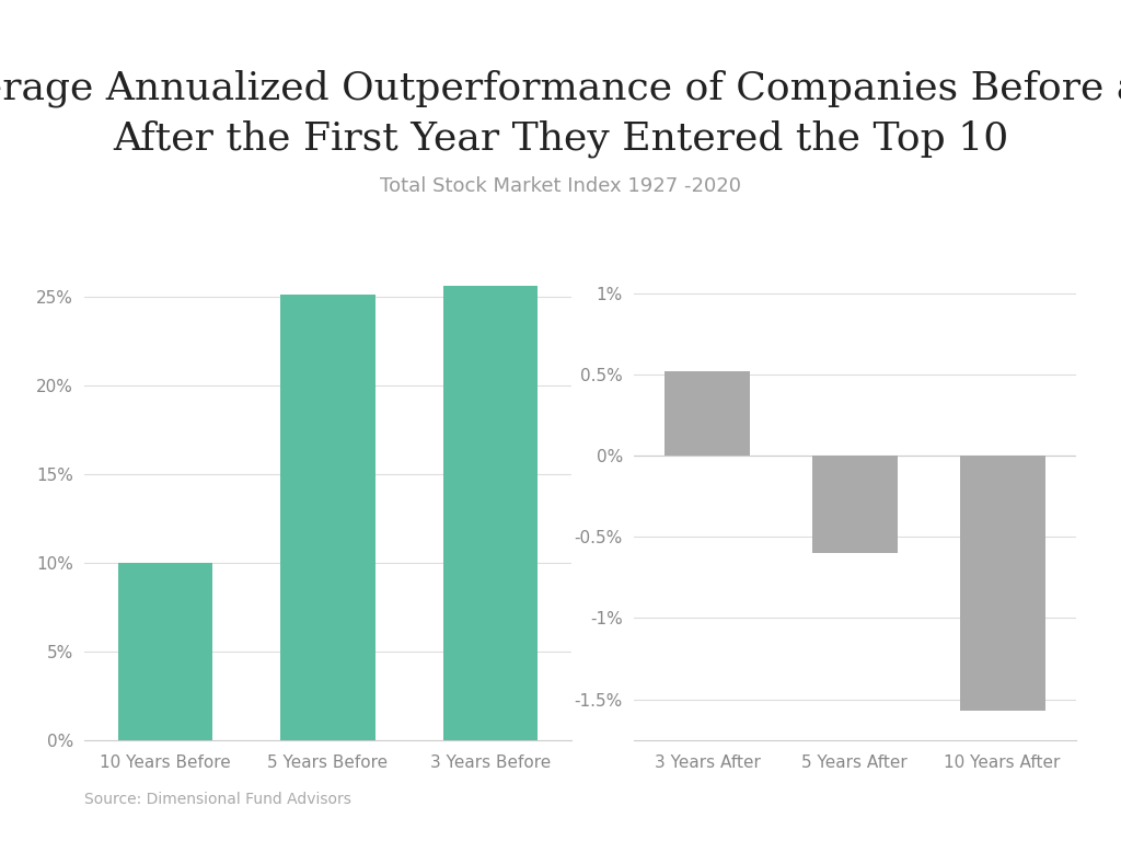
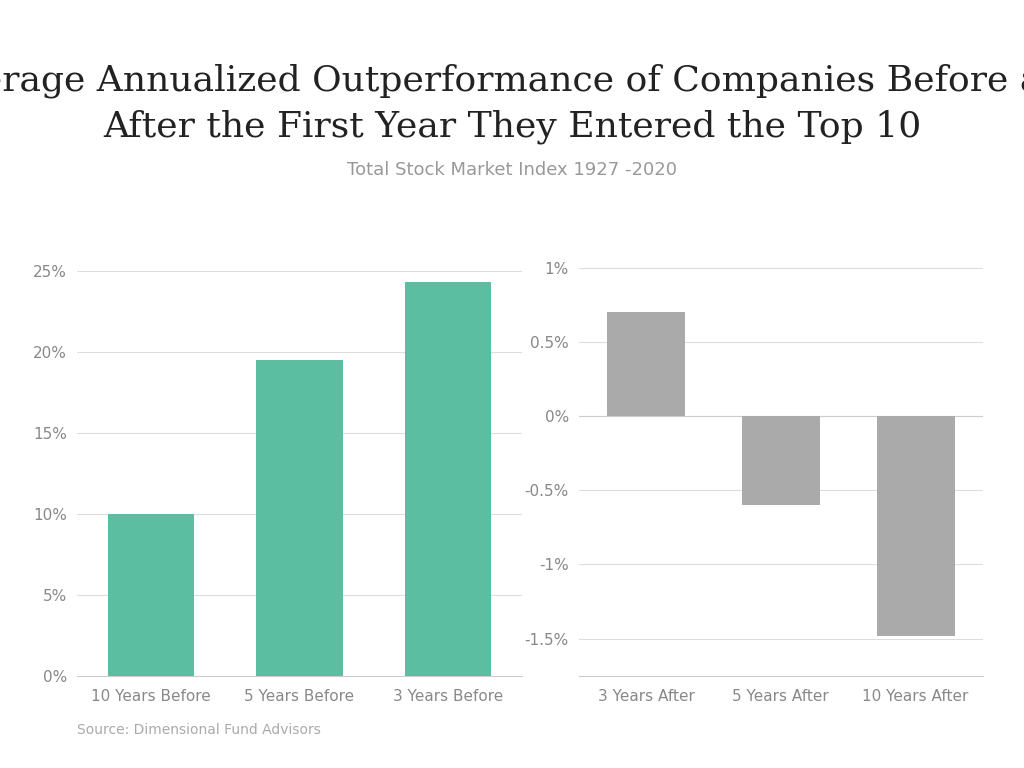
5 Years Before: 25.1% -> 19.5%
3 Years Before: 25.6% -> 24.3%
3 Years After: 0.52% -> 0.70%
10 Years After: -1.57% -> -1.48%
